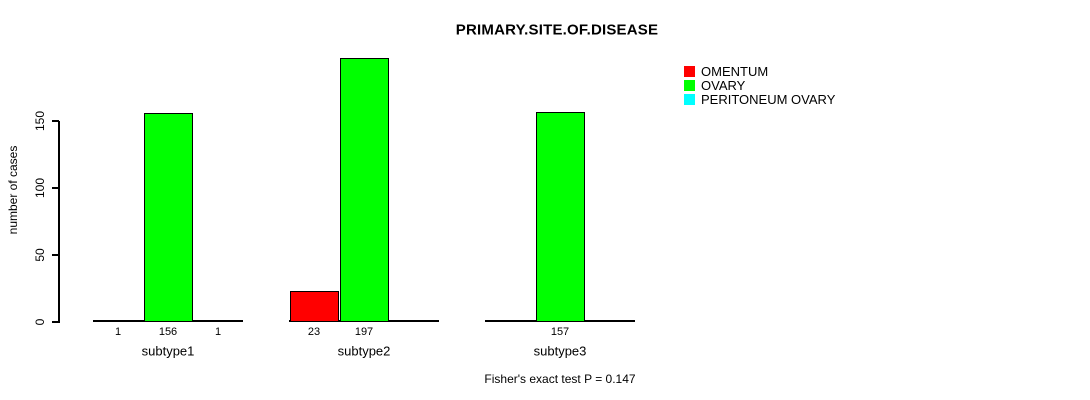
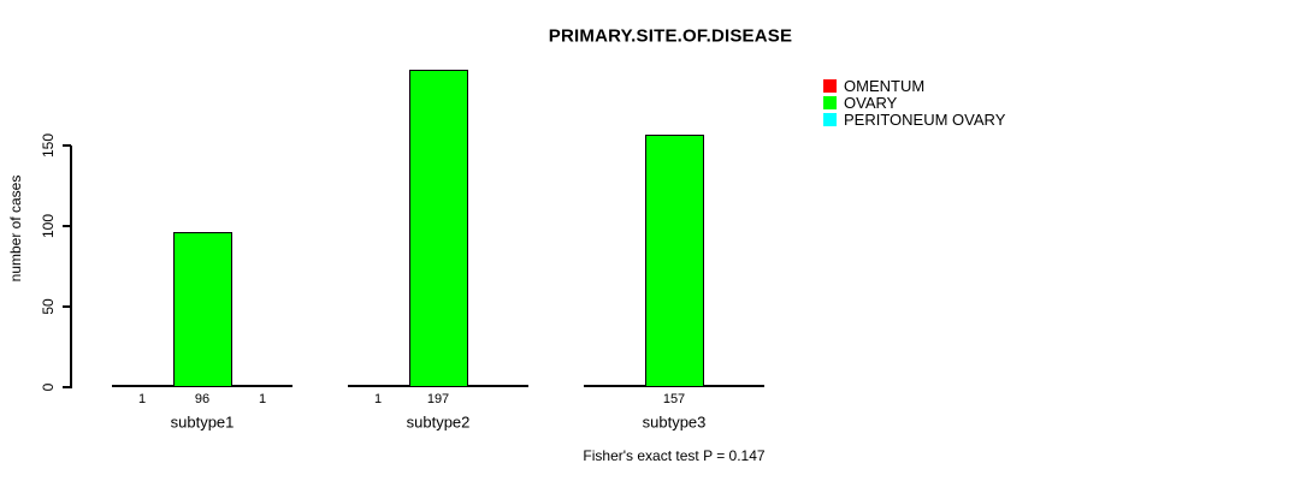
OVARY/subtype1: 156 -> 96
OMENTUM/subtype2: 23 -> 1
